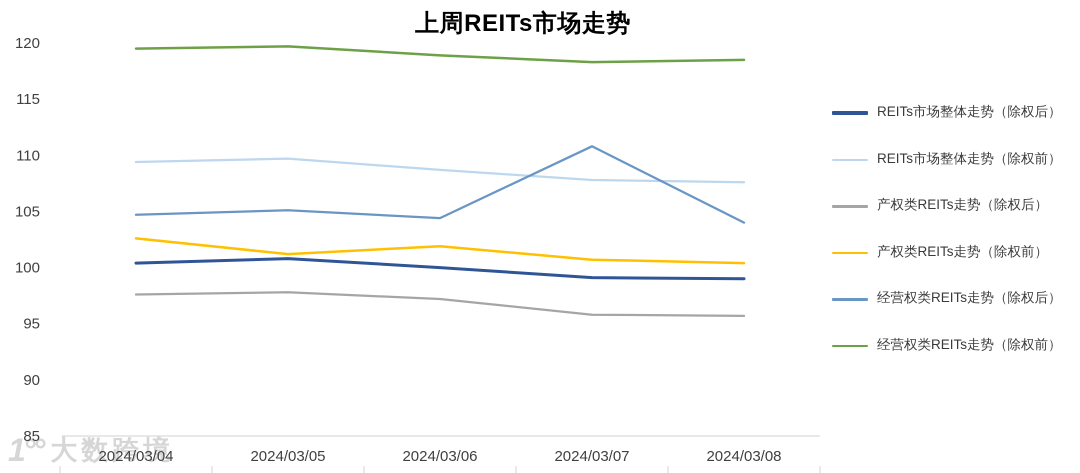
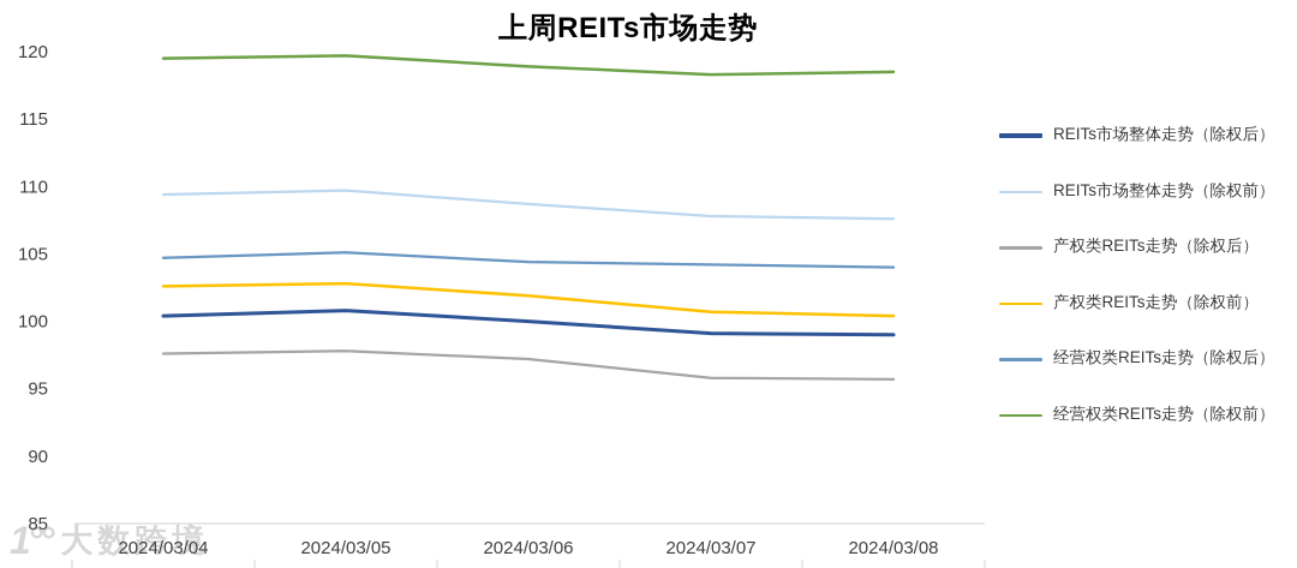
产权类REITs走势（除权前）/2024/03/05: 101.2 -> 102.8
经营权类REITs走势（除权后）/2024/03/07: 110.8 -> 104.2
